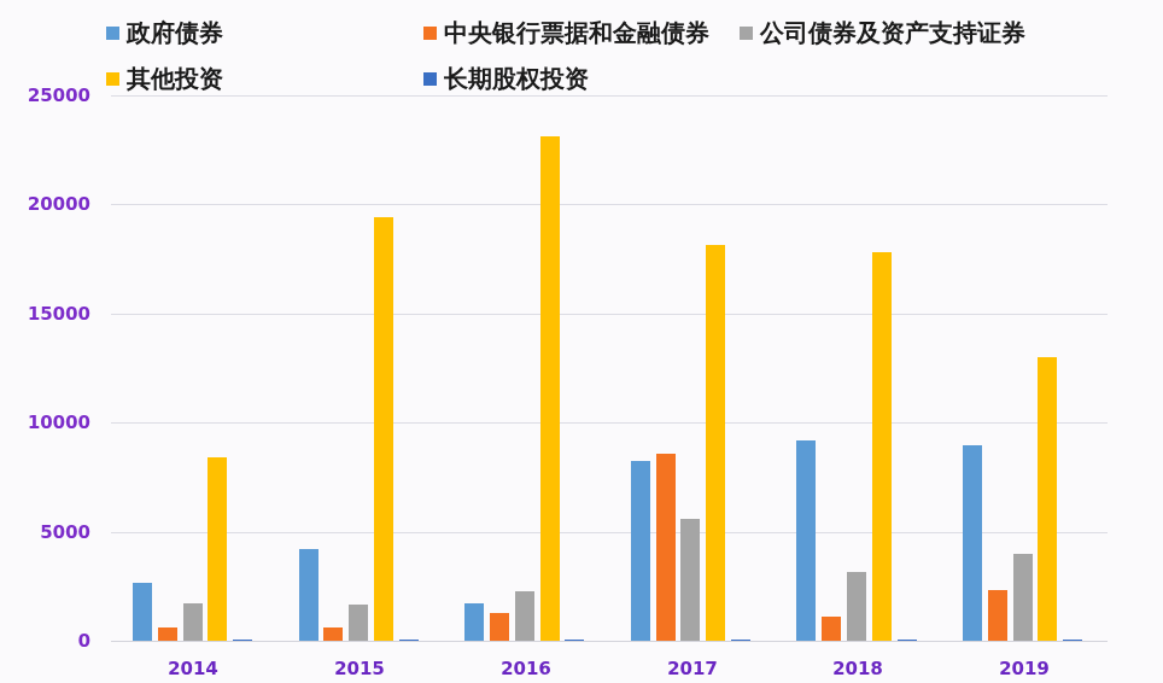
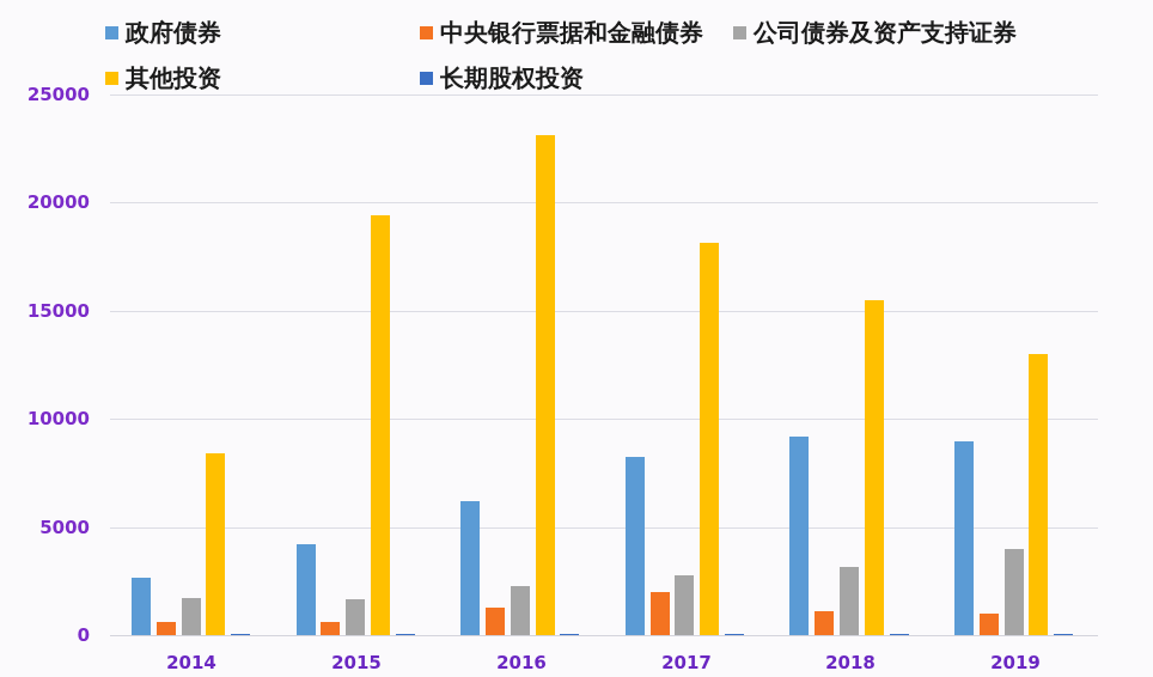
政府债券/2016: 1700 -> 6200
中央银行票据和金融债券/2017: 8600 -> 2000
公司债券及资产支持证券/2017: 5600 -> 2800
其他投资/2018: 17800 -> 15500
中央银行票据和金融债券/2019: 2300 -> 1000
